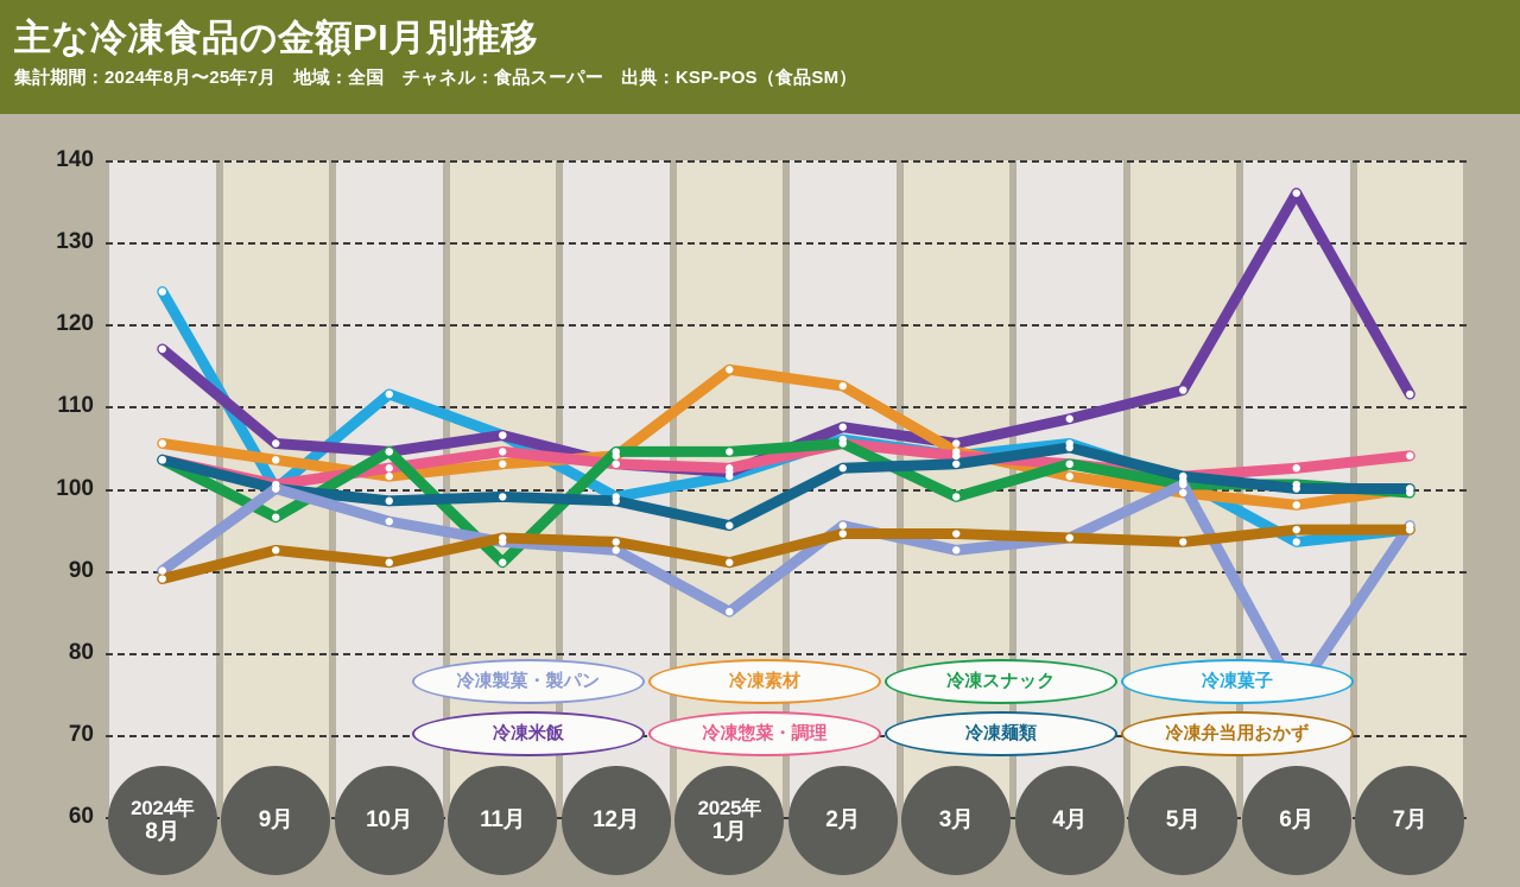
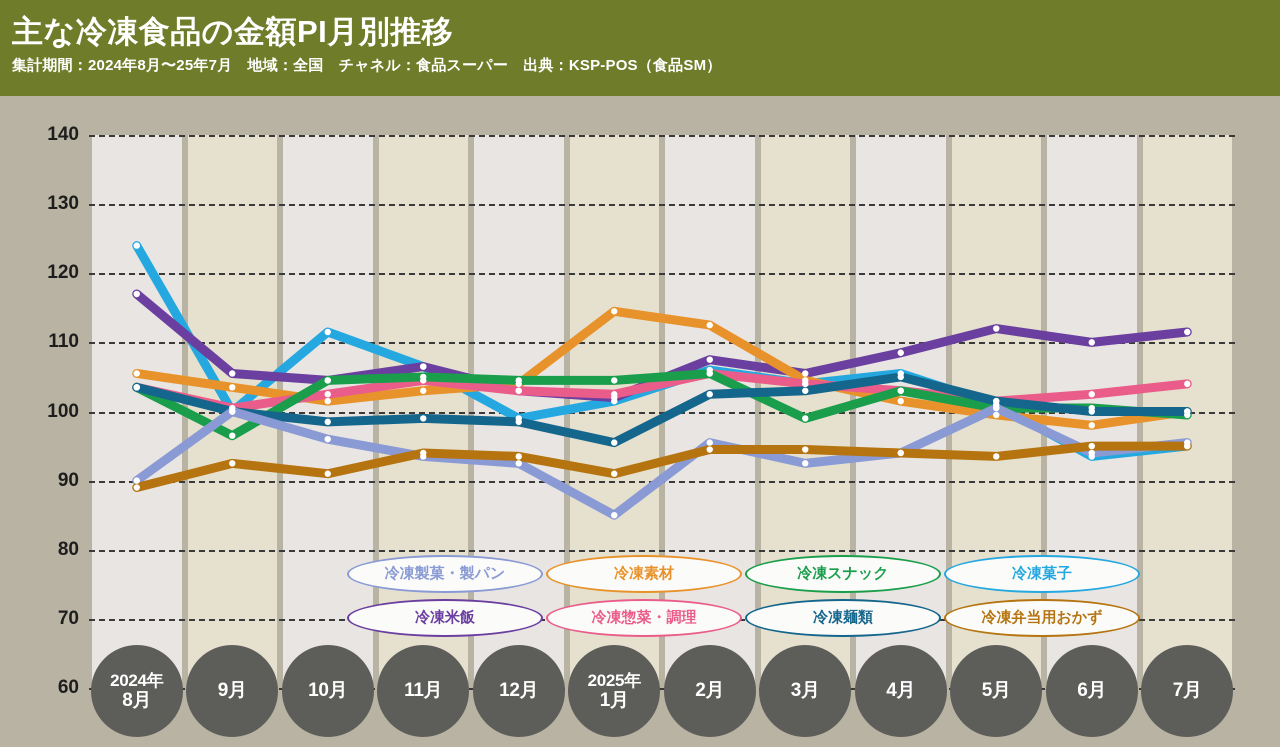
冷凍スナック/11月: 91 -> 105
冷凍米飯/6月: 136 -> 110
冷凍製菓・製パン/6月: 75 -> 94
